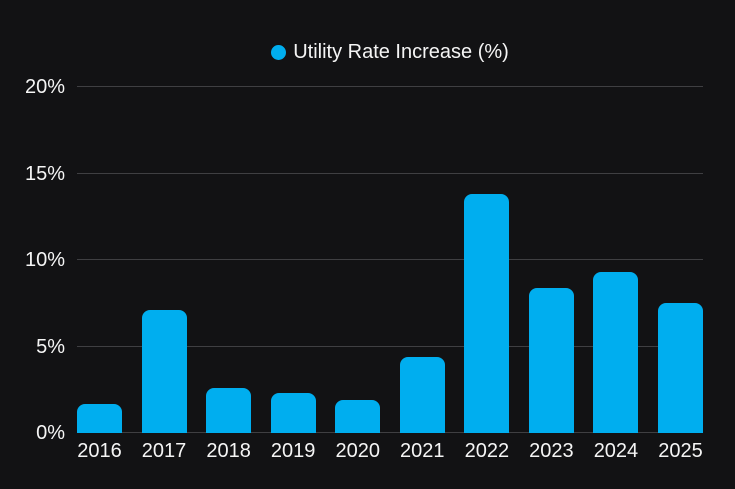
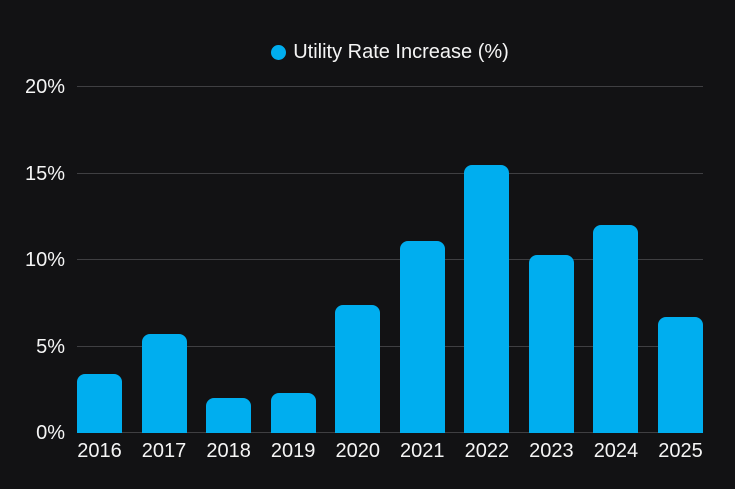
2016: 1.7% -> 3.4%
2017: 7.1% -> 5.7%
2018: 2.6% -> 2.0%
2020: 1.9% -> 7.4%
2021: 4.4% -> 11.1%
2022: 13.8% -> 15.5%
2023: 8.4% -> 10.3%
2024: 9.3% -> 12.0%
2025: 7.5% -> 6.7%
